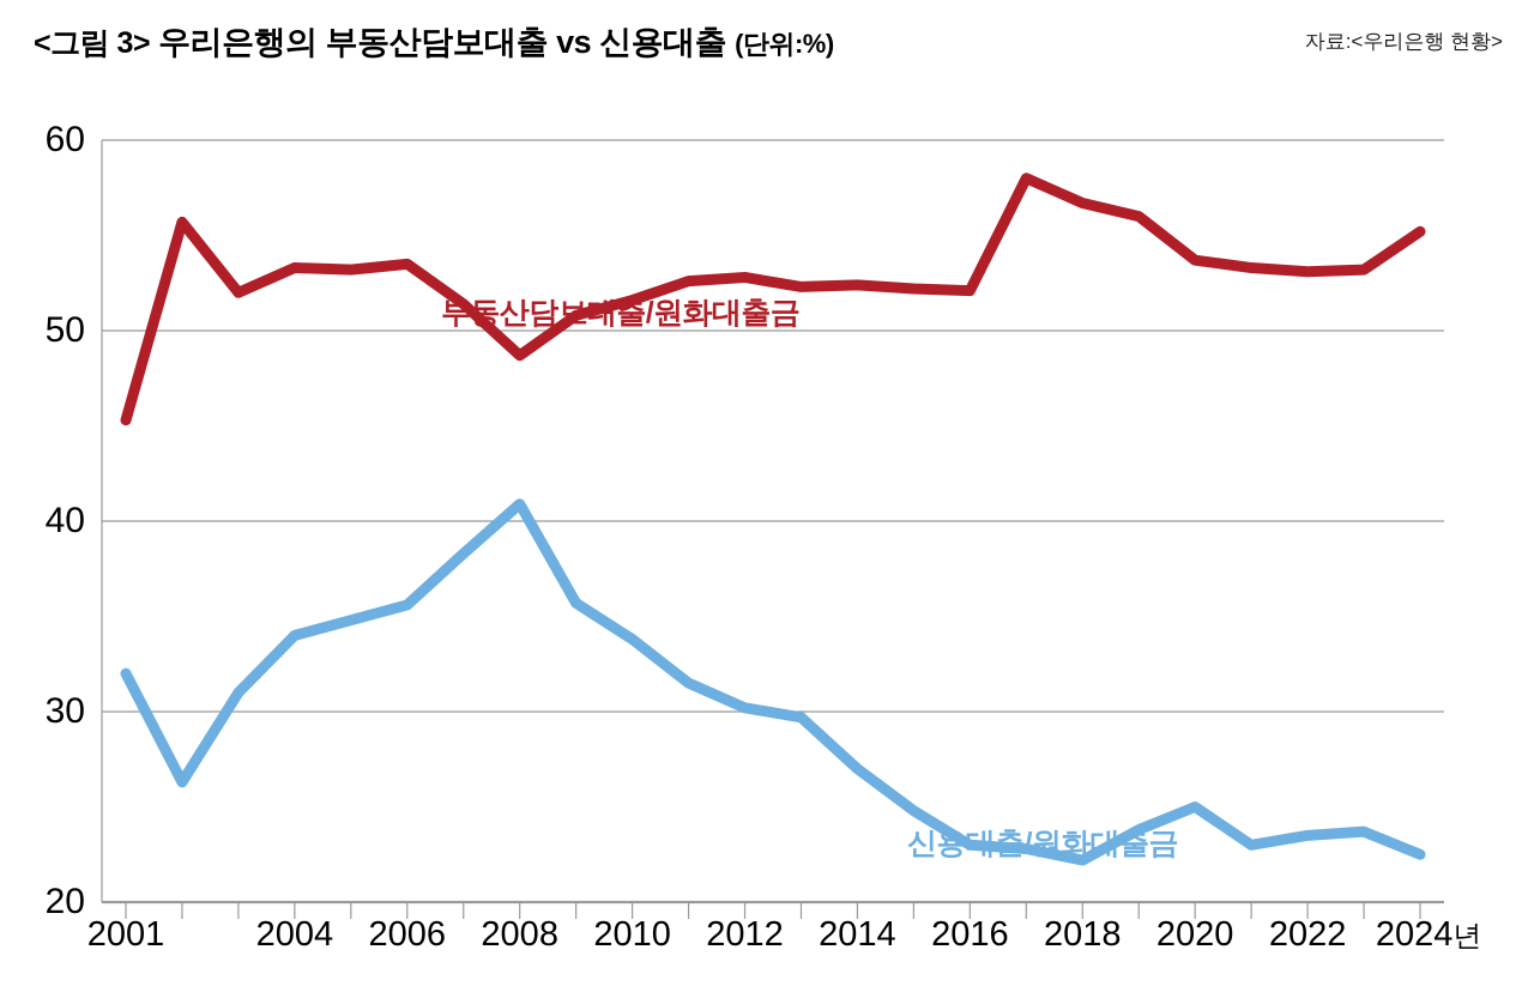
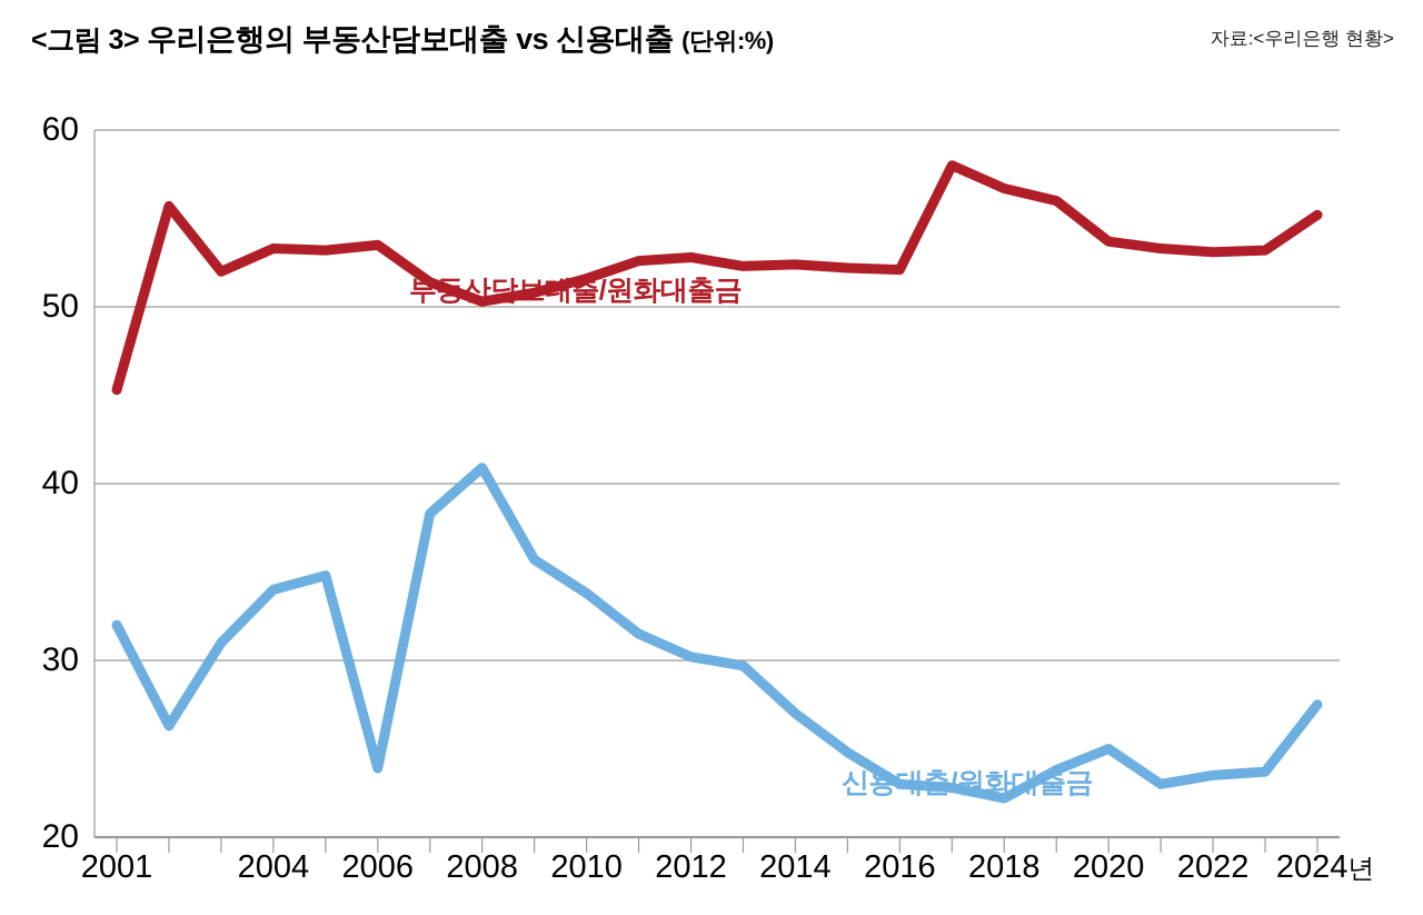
신용대출/원화대출금/2006: 35.6 -> 23.9
부동산담보대출/원화대출금/2008: 48.7 -> 50.3
신용대출/원화대출금/2024: 22.5 -> 27.5
